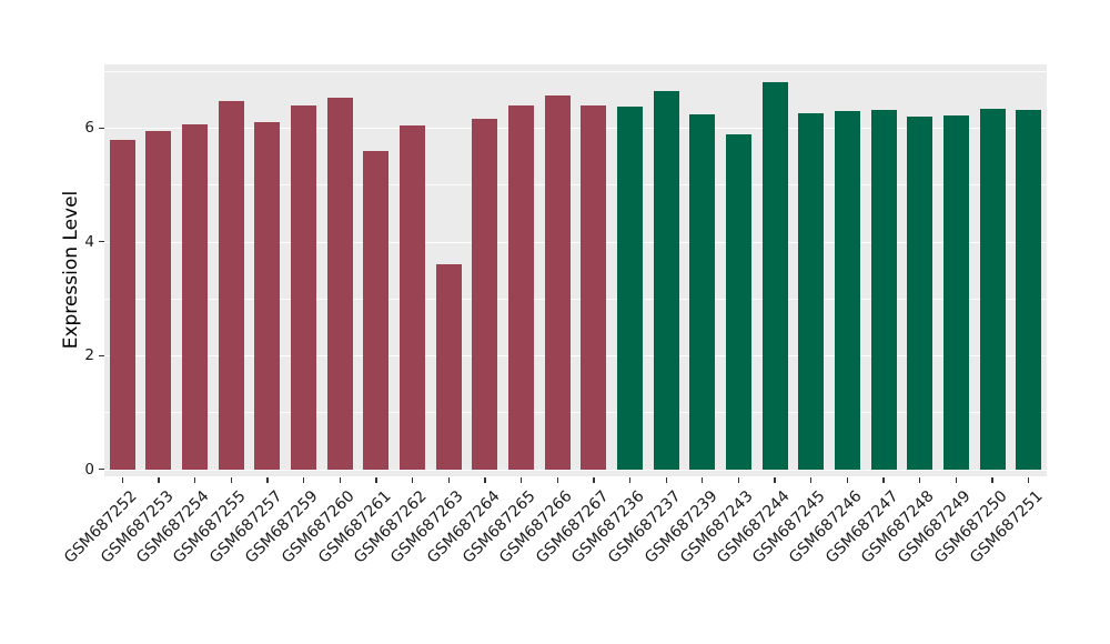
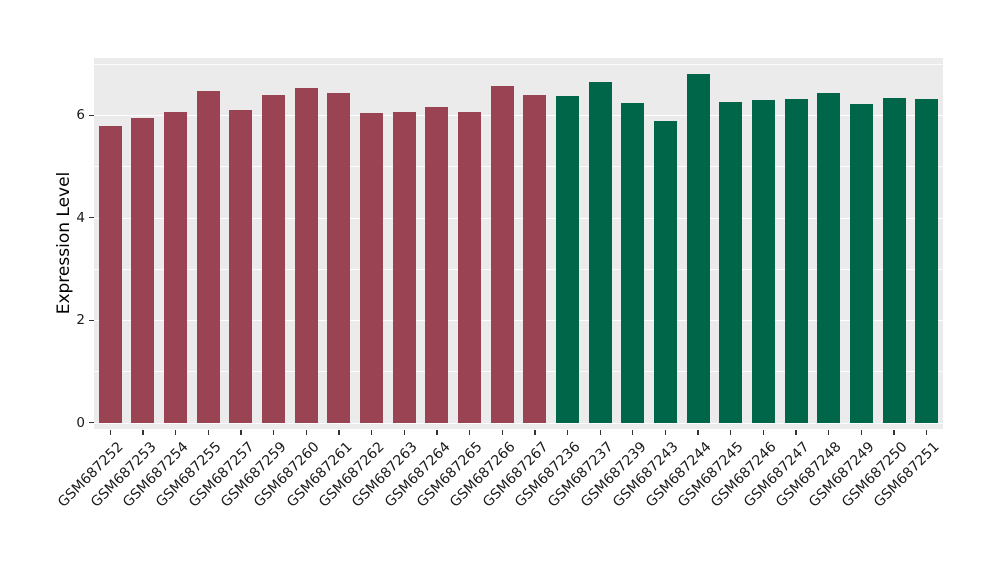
GSM687261: 5.6 -> 6.4
GSM687263: 3.6 -> 6.0
GSM687265: 6.4 -> 6.0
GSM687248: 6.2 -> 6.4
